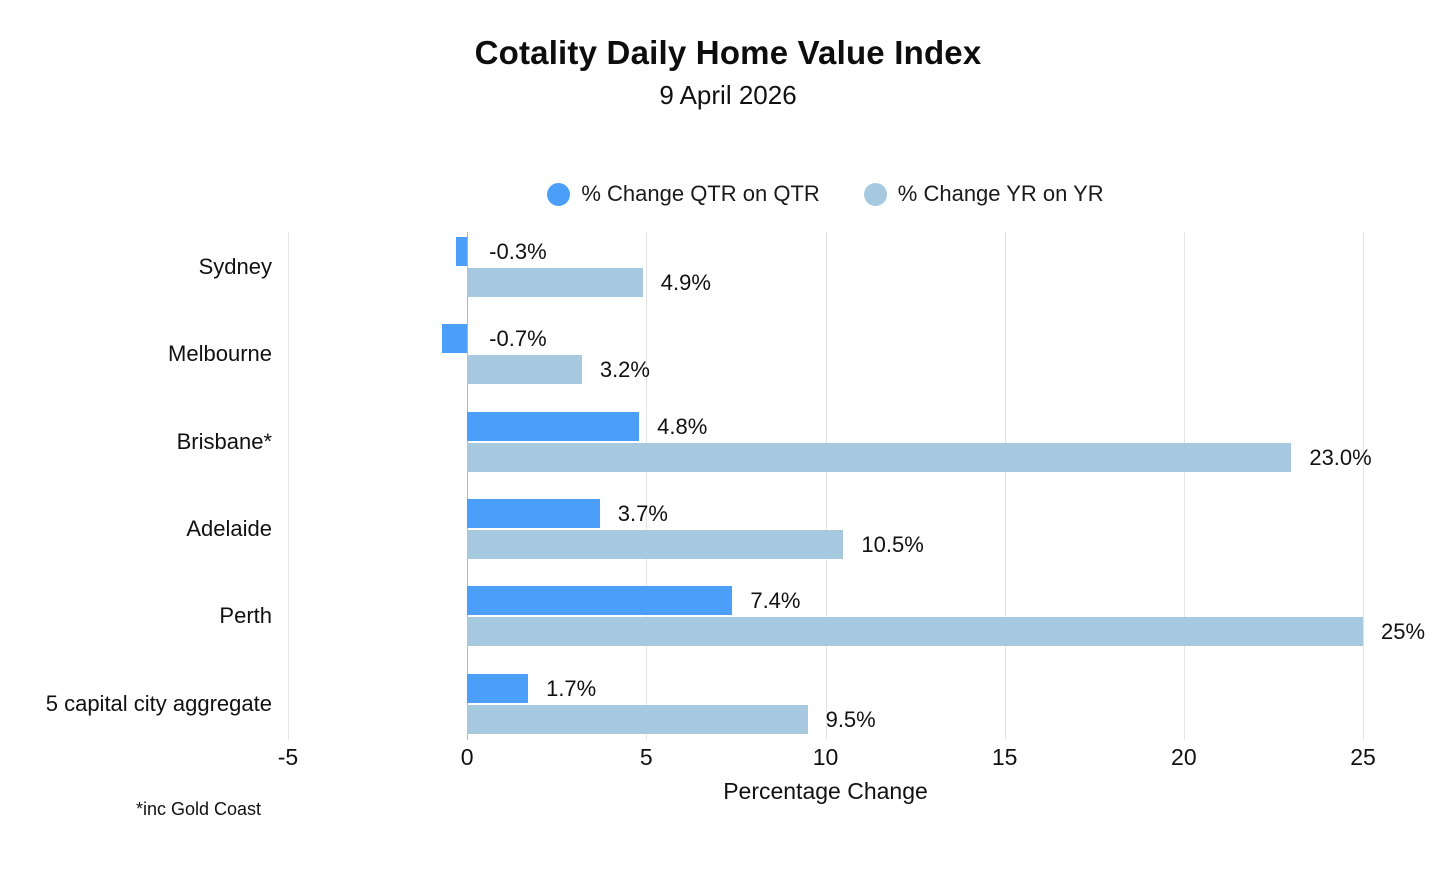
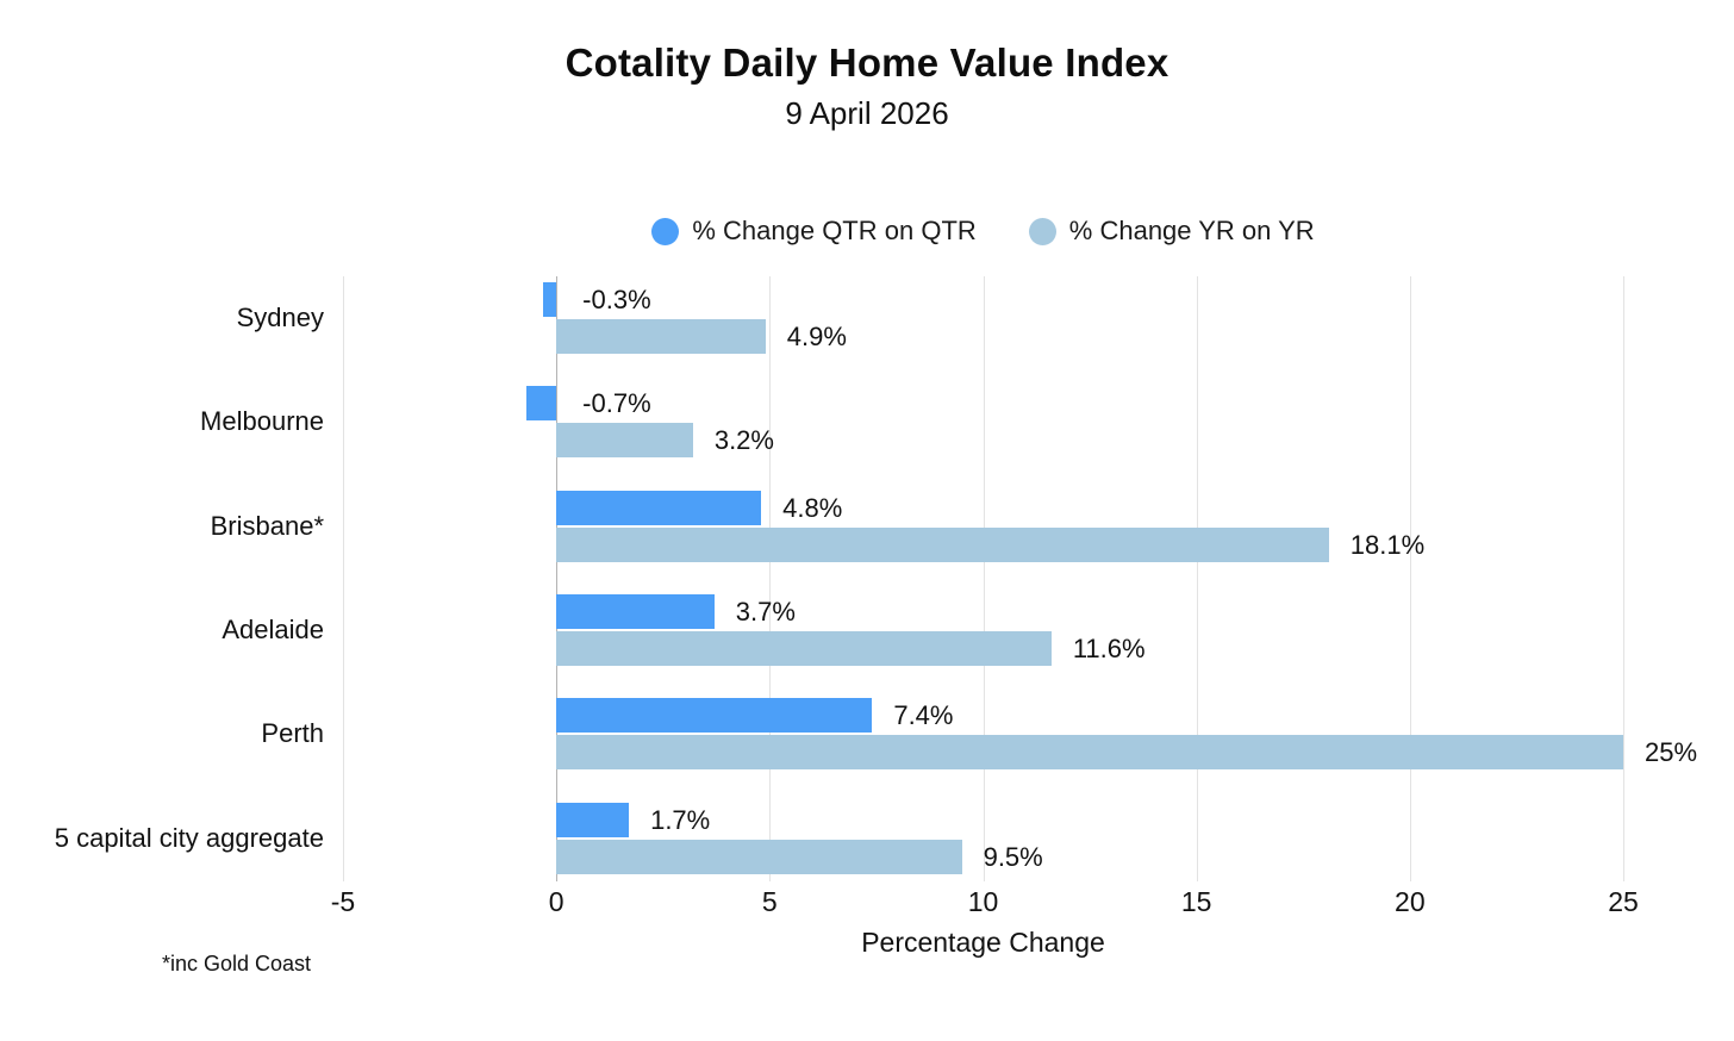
% Change YR on YR/Brisbane*: 23.0% -> 18.1%
% Change YR on YR/Adelaide: 10.5% -> 11.6%
